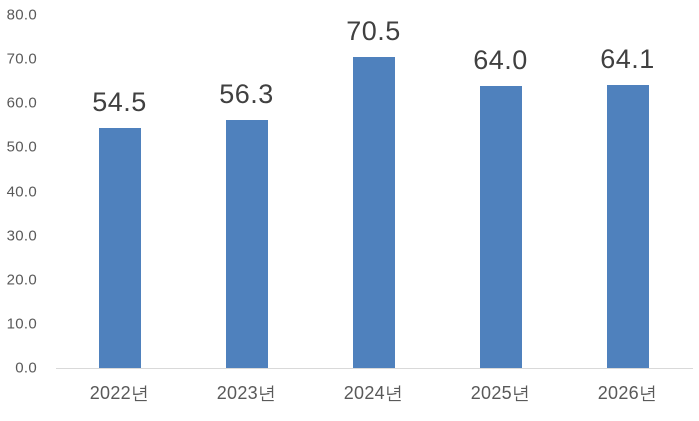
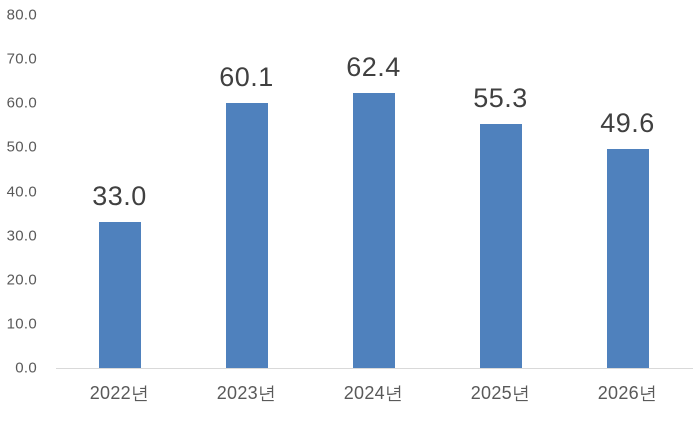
2022년: 54.5 -> 33.0
2023년: 56.3 -> 60.1
2024년: 70.5 -> 62.4
2025년: 64.0 -> 55.3
2026년: 64.1 -> 49.6
